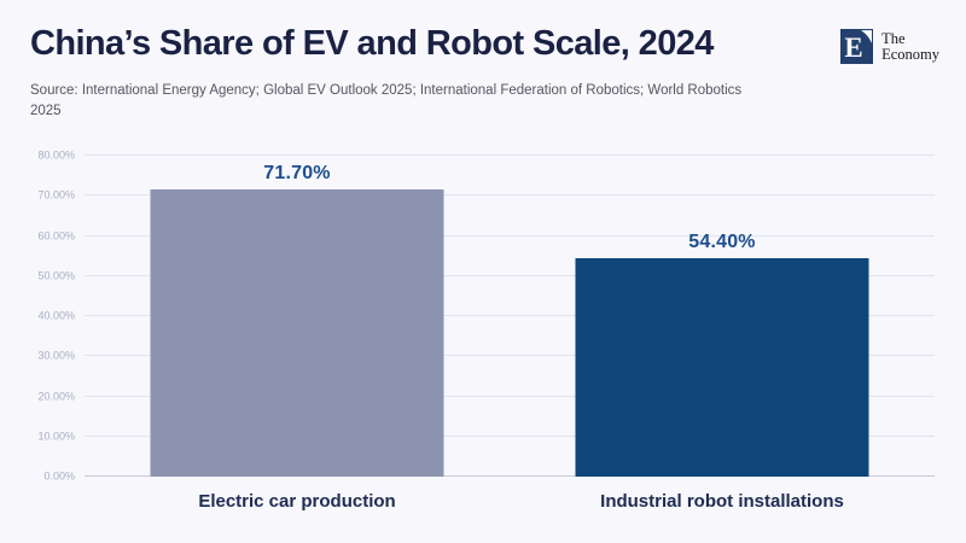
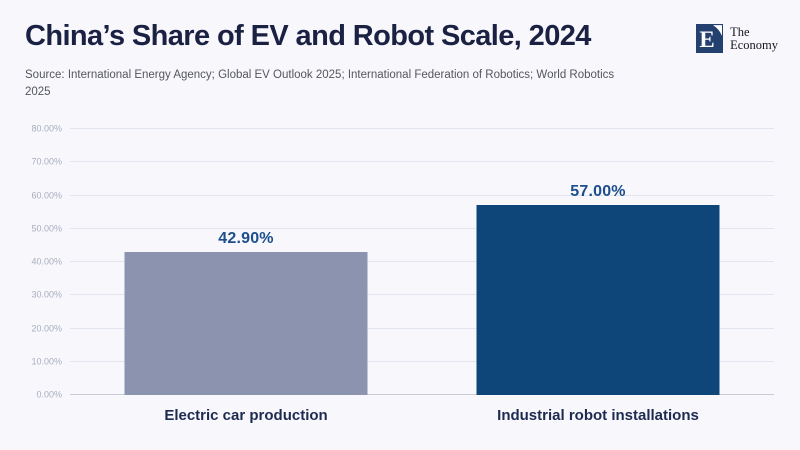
Electric car production: 71.70% -> 42.90%
Industrial robot installations: 54.40% -> 57.00%
